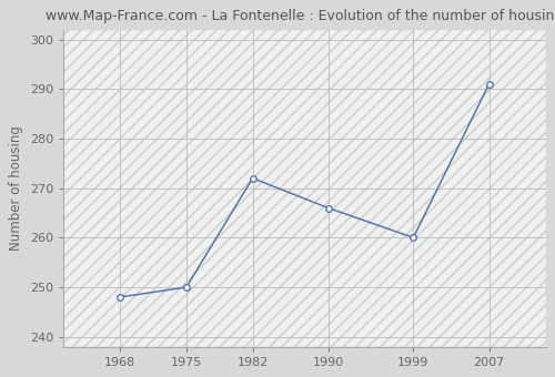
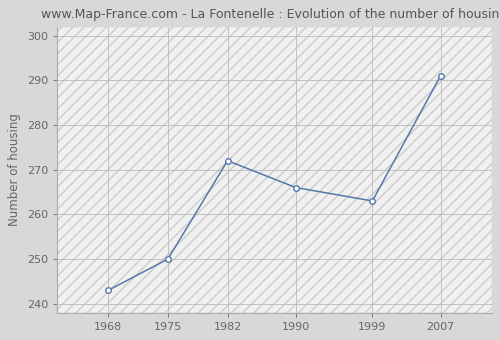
1968: 248 -> 243
1999: 260 -> 263
